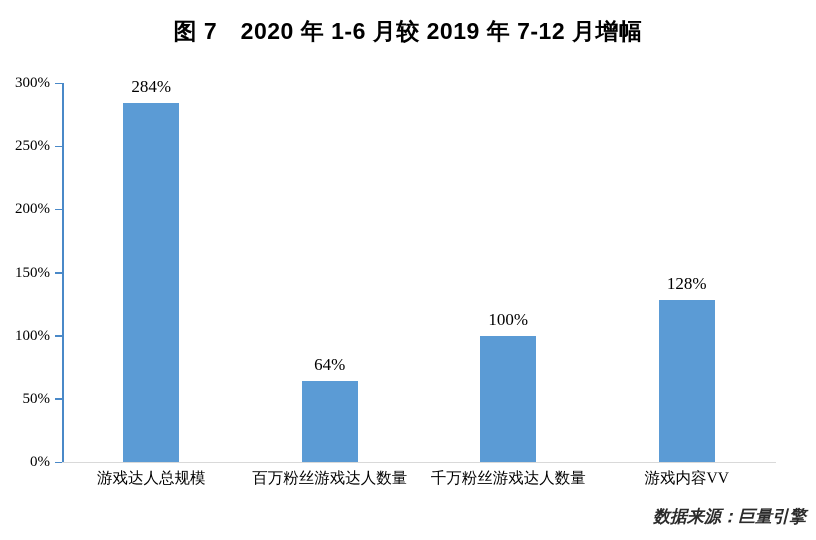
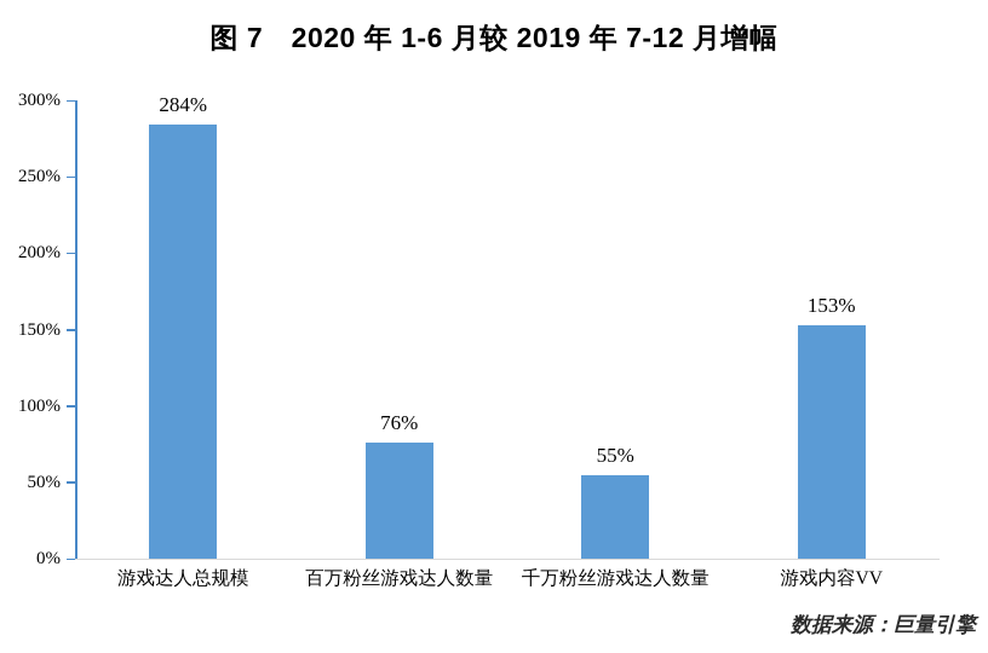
百万粉丝游戏达人数量: 64% -> 76%
千万粉丝游戏达人数量: 100% -> 55%
游戏内容VV: 128% -> 153%
